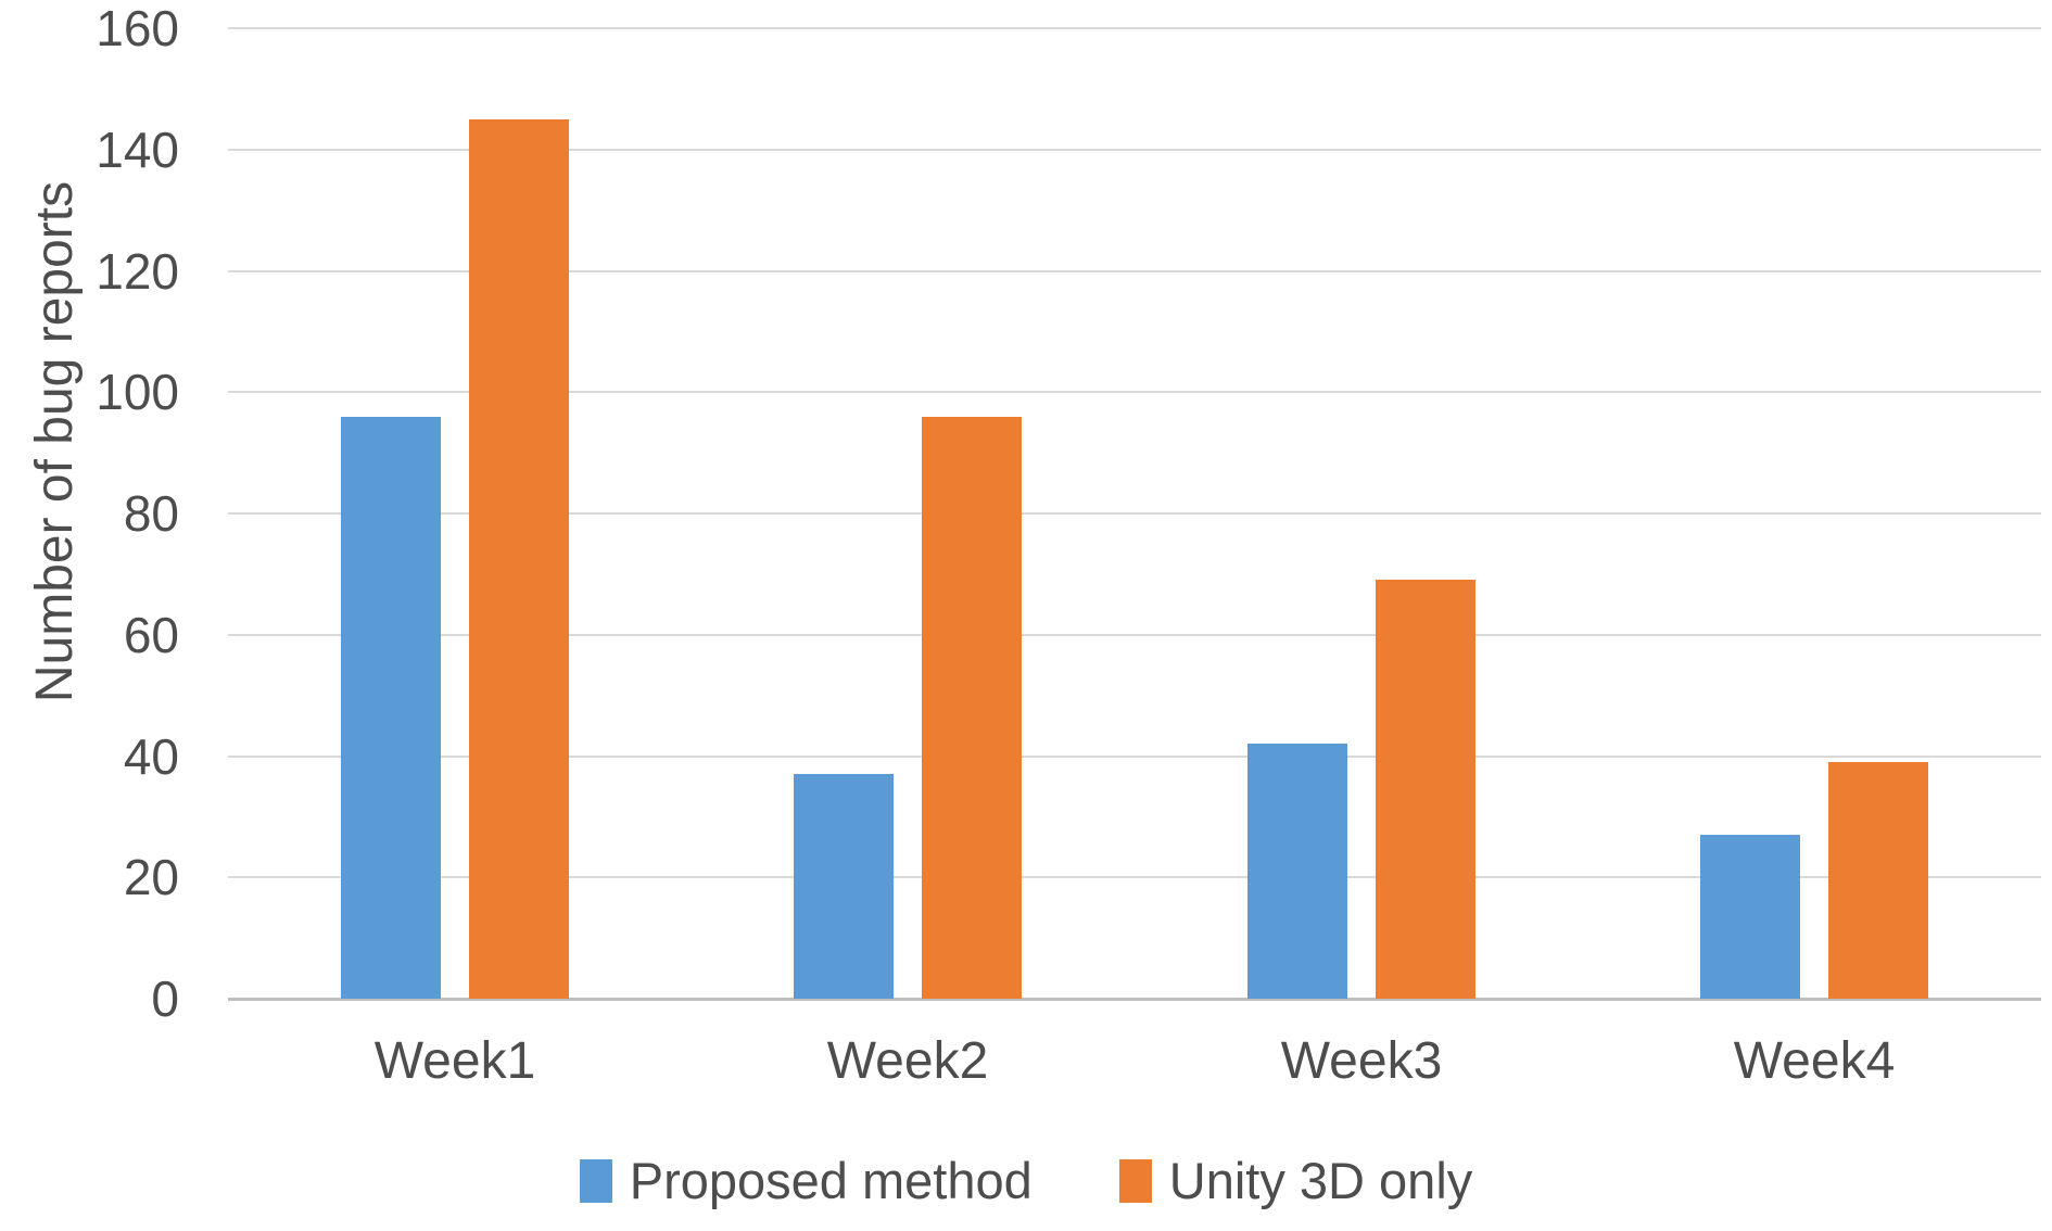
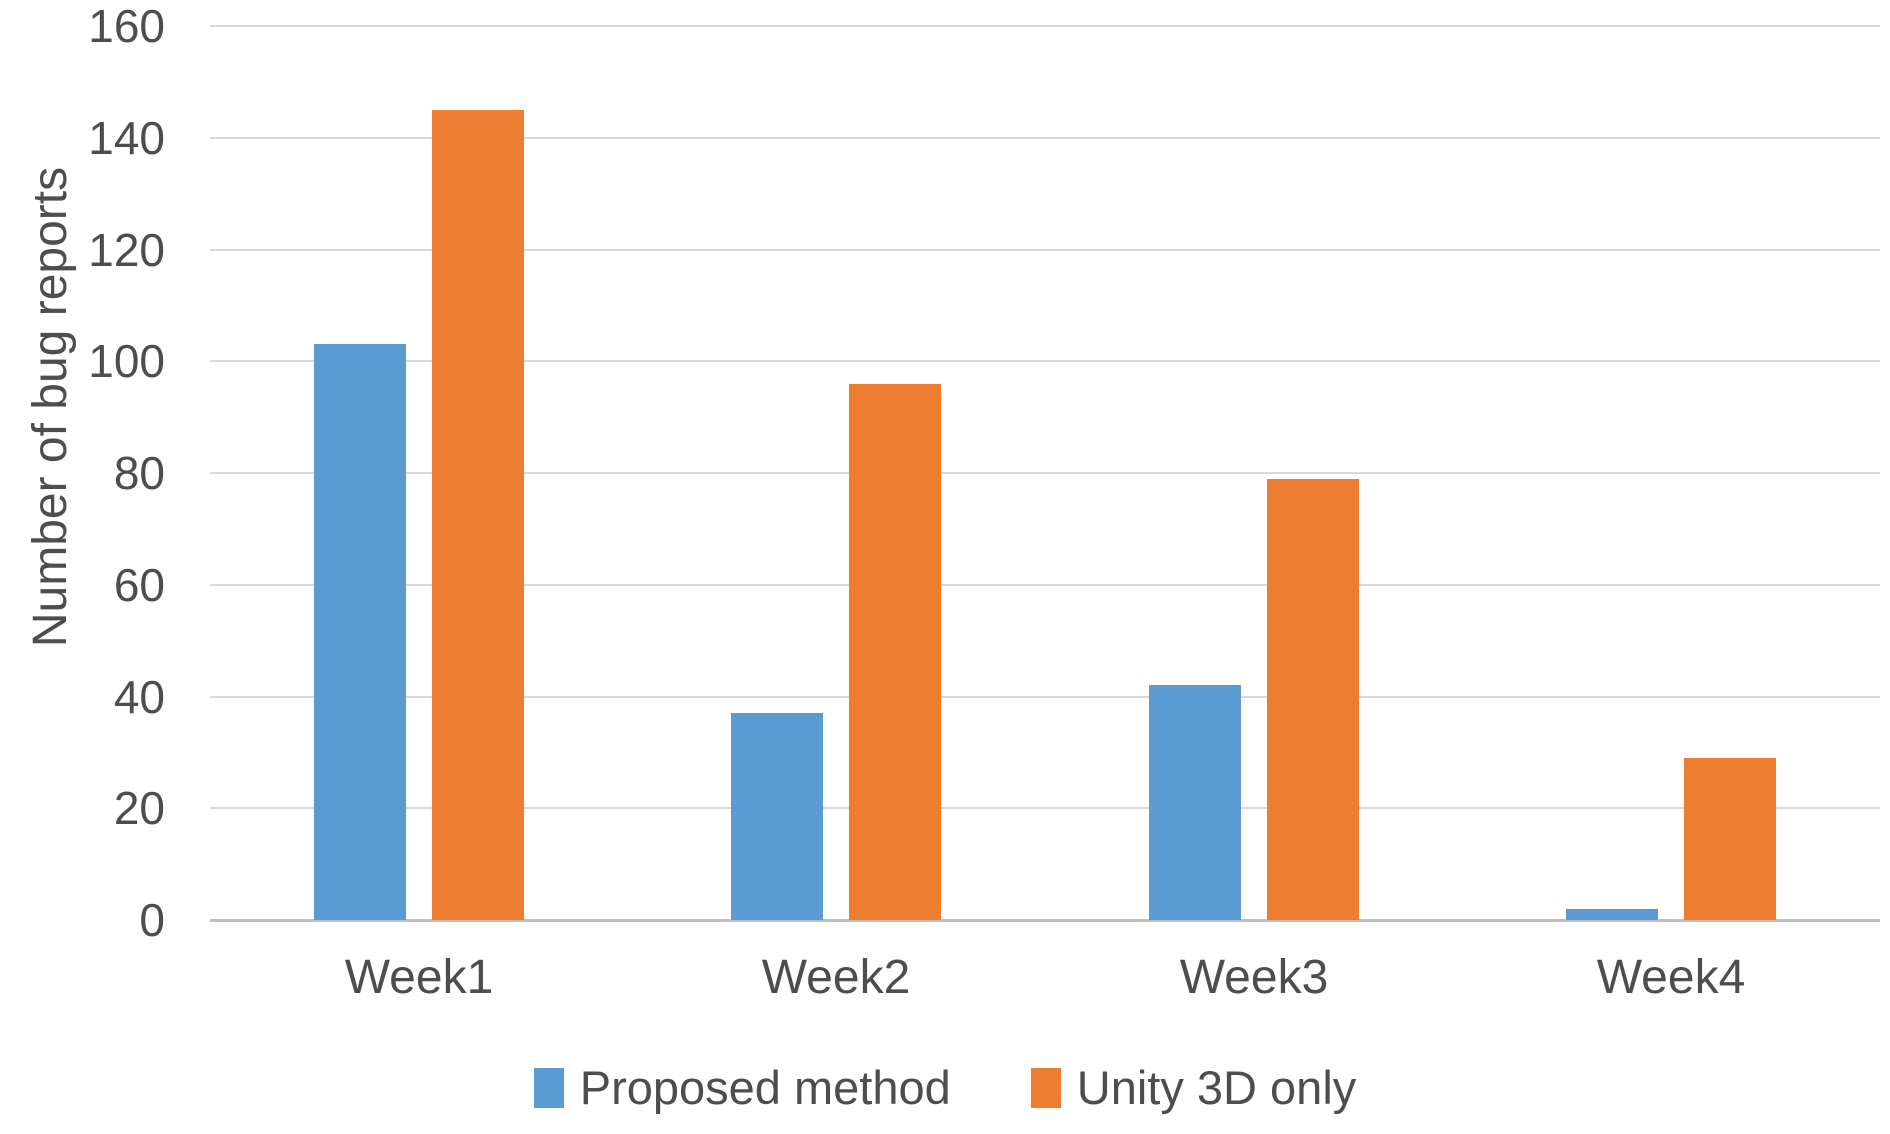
Proposed method/Week1: 96 -> 103
Unity 3D only/Week3: 69 -> 79
Proposed method/Week4: 27 -> 2
Unity 3D only/Week4: 39 -> 29
